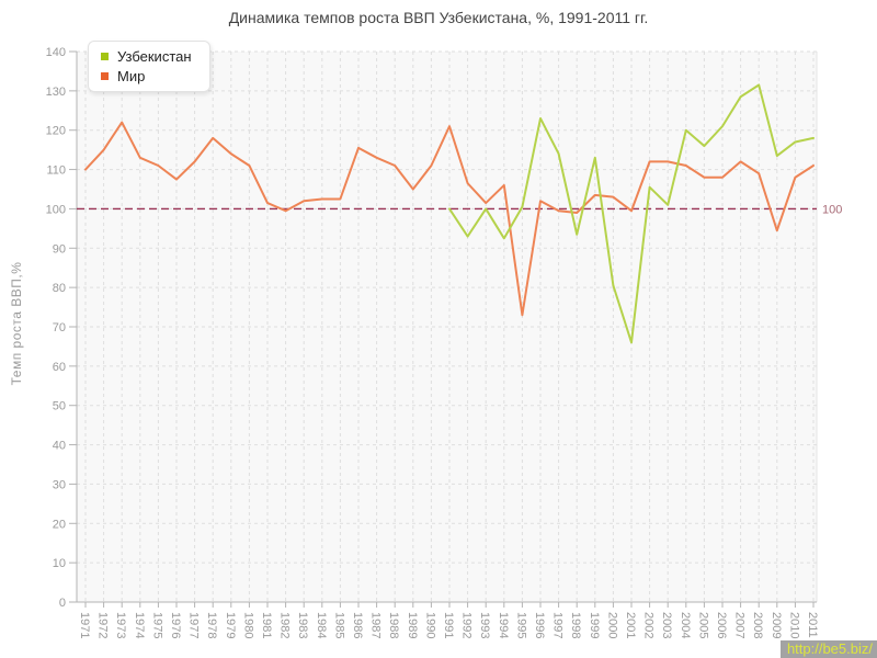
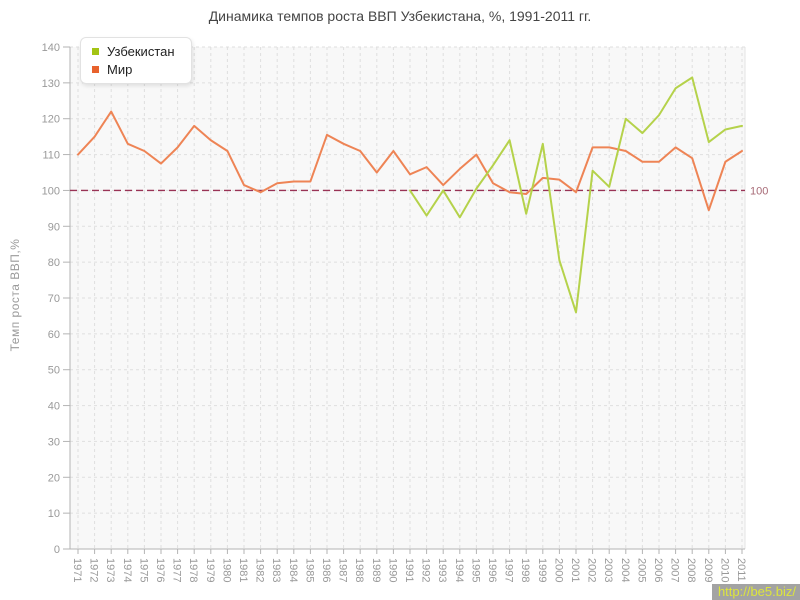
Мир/1991: 121 -> 104
Мир/1995: 73 -> 110
Узбекистан/1996: 123 -> 107
